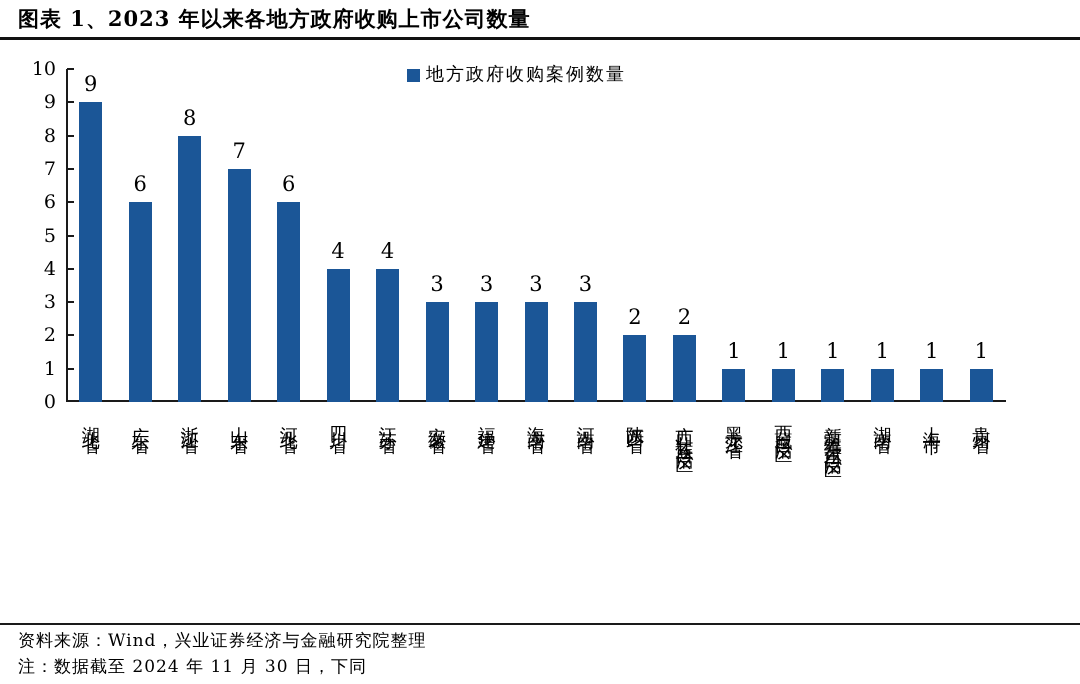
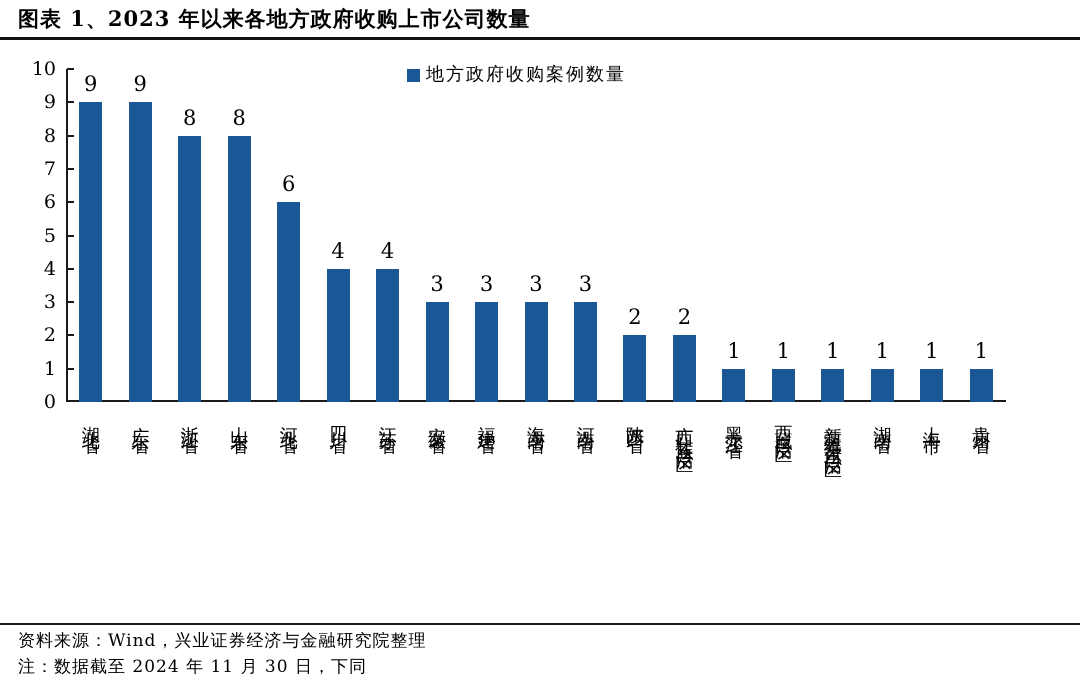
广东省: 6 -> 9
山东省: 7 -> 8
